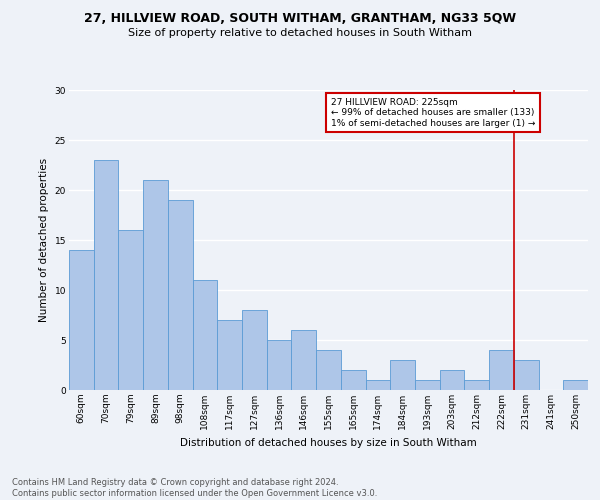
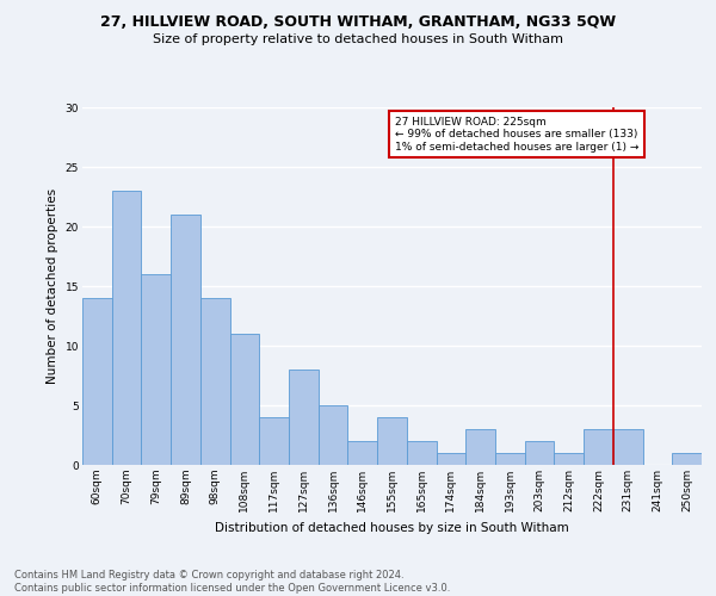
98sqm: 19 -> 14
117sqm: 7 -> 4
146sqm: 6 -> 2
222sqm: 4 -> 3
